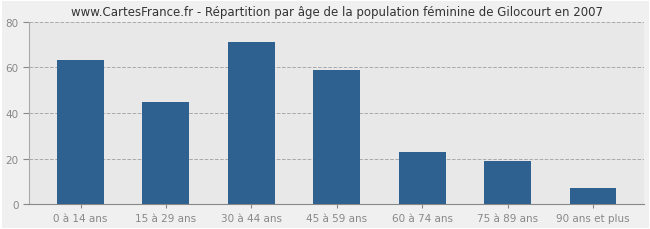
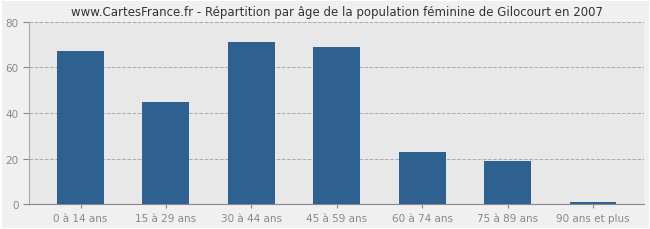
0 à 14 ans: 63 -> 67
45 à 59 ans: 59 -> 69
90 ans et plus: 7 -> 1
